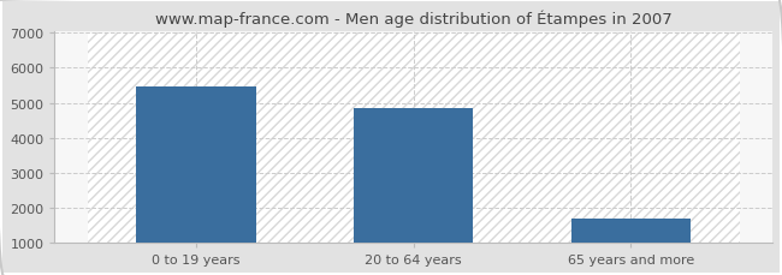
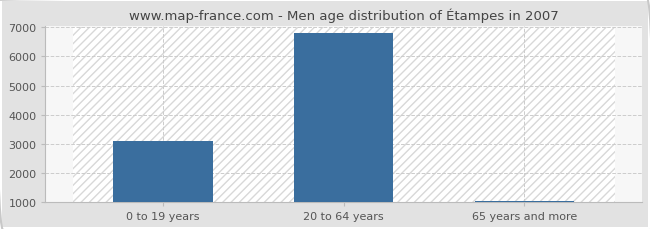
0 to 19 years: 5450 -> 3100
20 to 64 years: 4850 -> 6800
65 years and more: 1700 -> 1060
